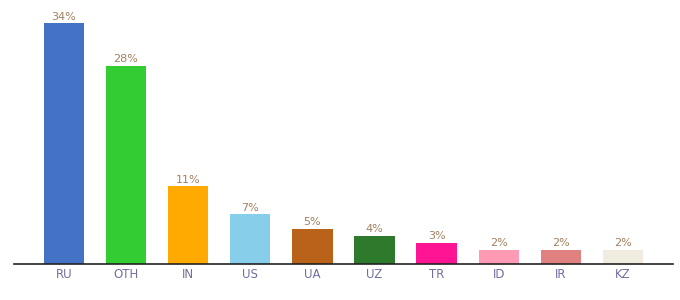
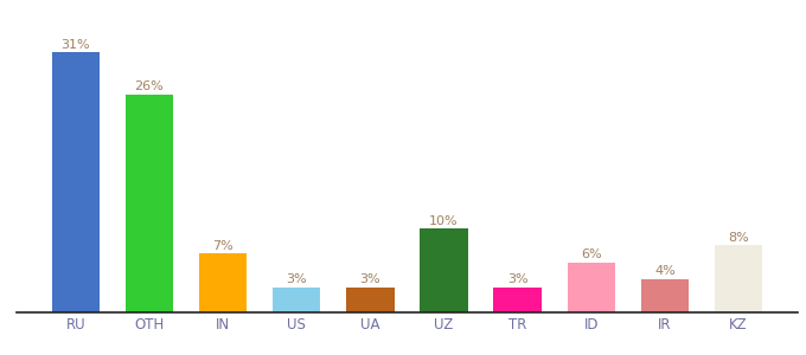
RU: 34% -> 31%
OTH: 28% -> 26%
IN: 11% -> 7%
US: 7% -> 3%
UA: 5% -> 3%
UZ: 4% -> 10%
ID: 2% -> 6%
IR: 2% -> 4%
KZ: 2% -> 8%
